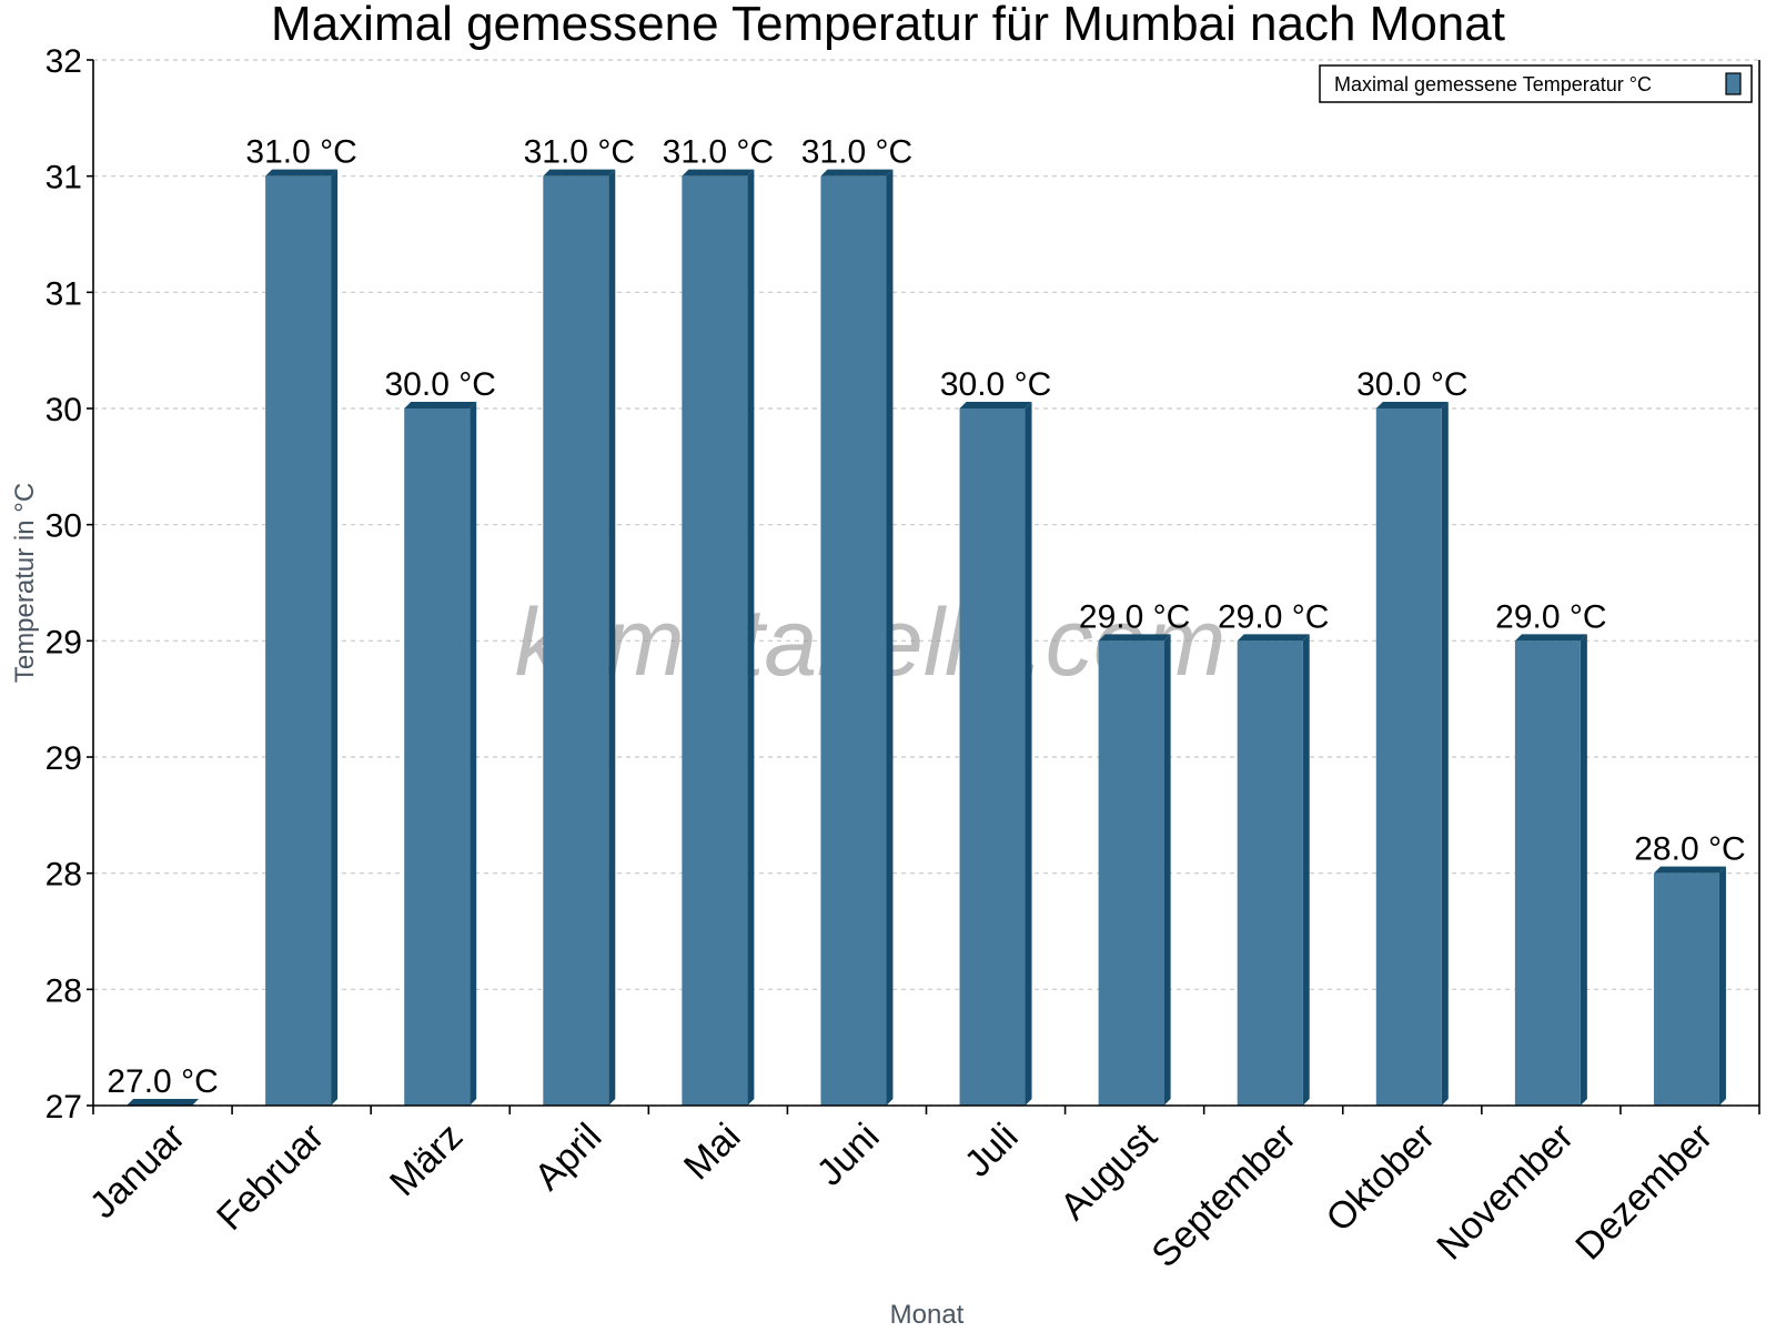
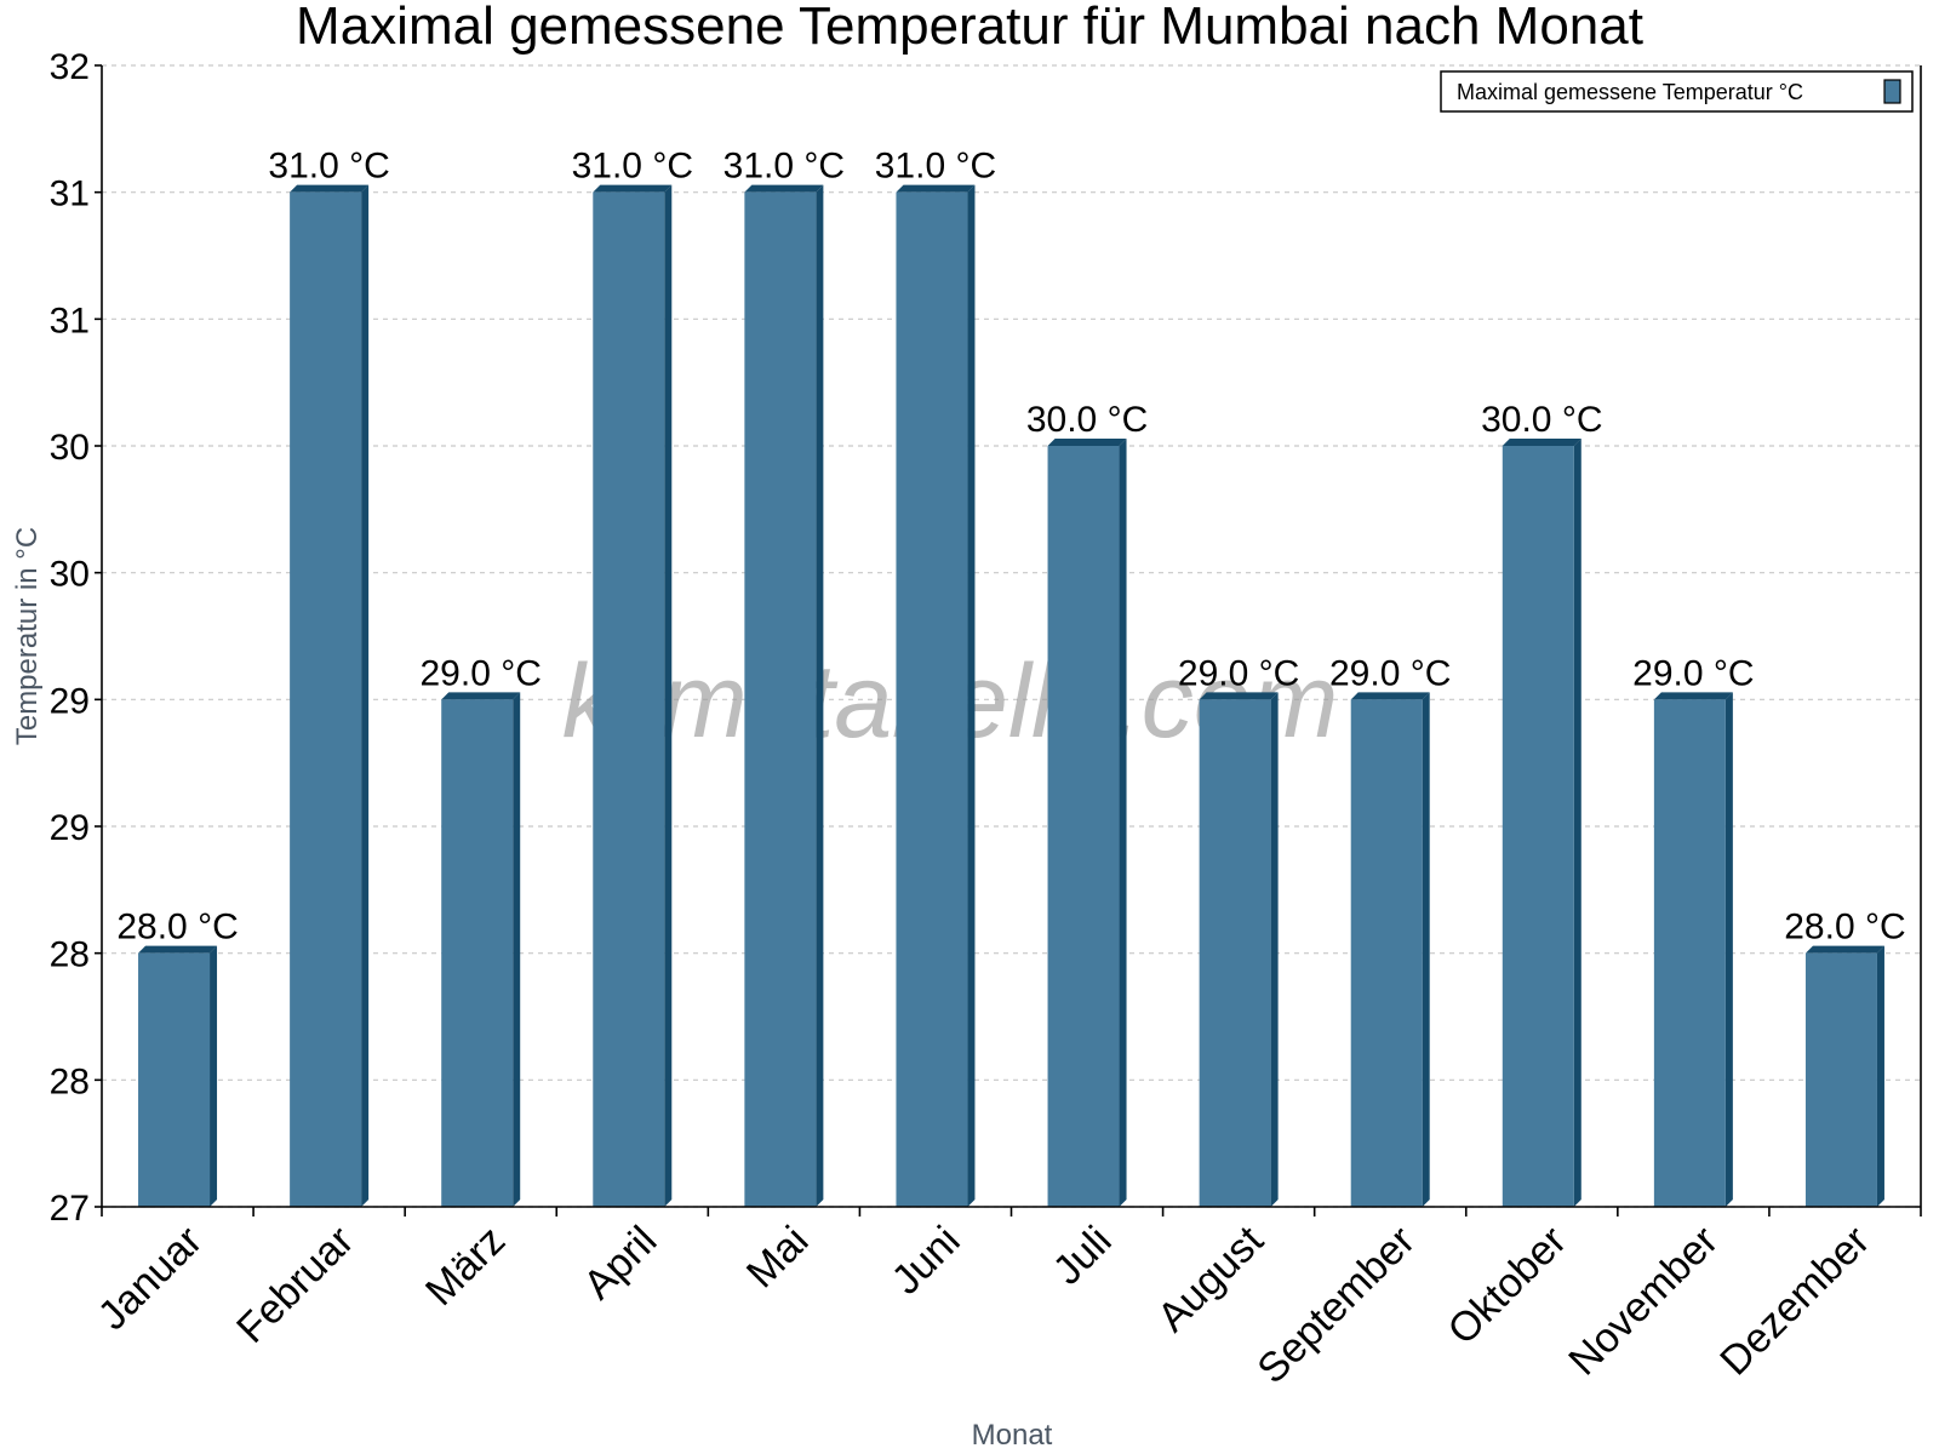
Januar: 27.0 -> 28.0
März: 30.0 -> 29.0
